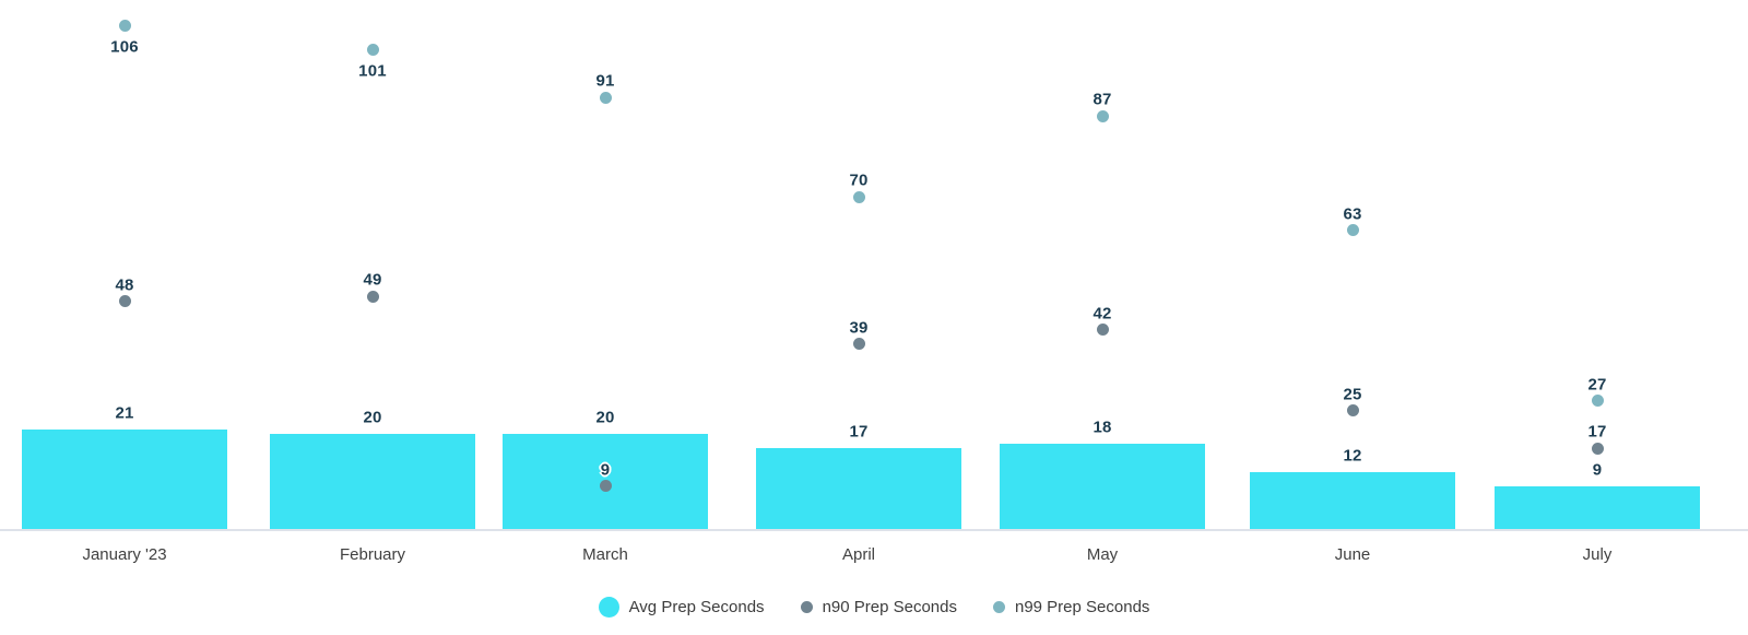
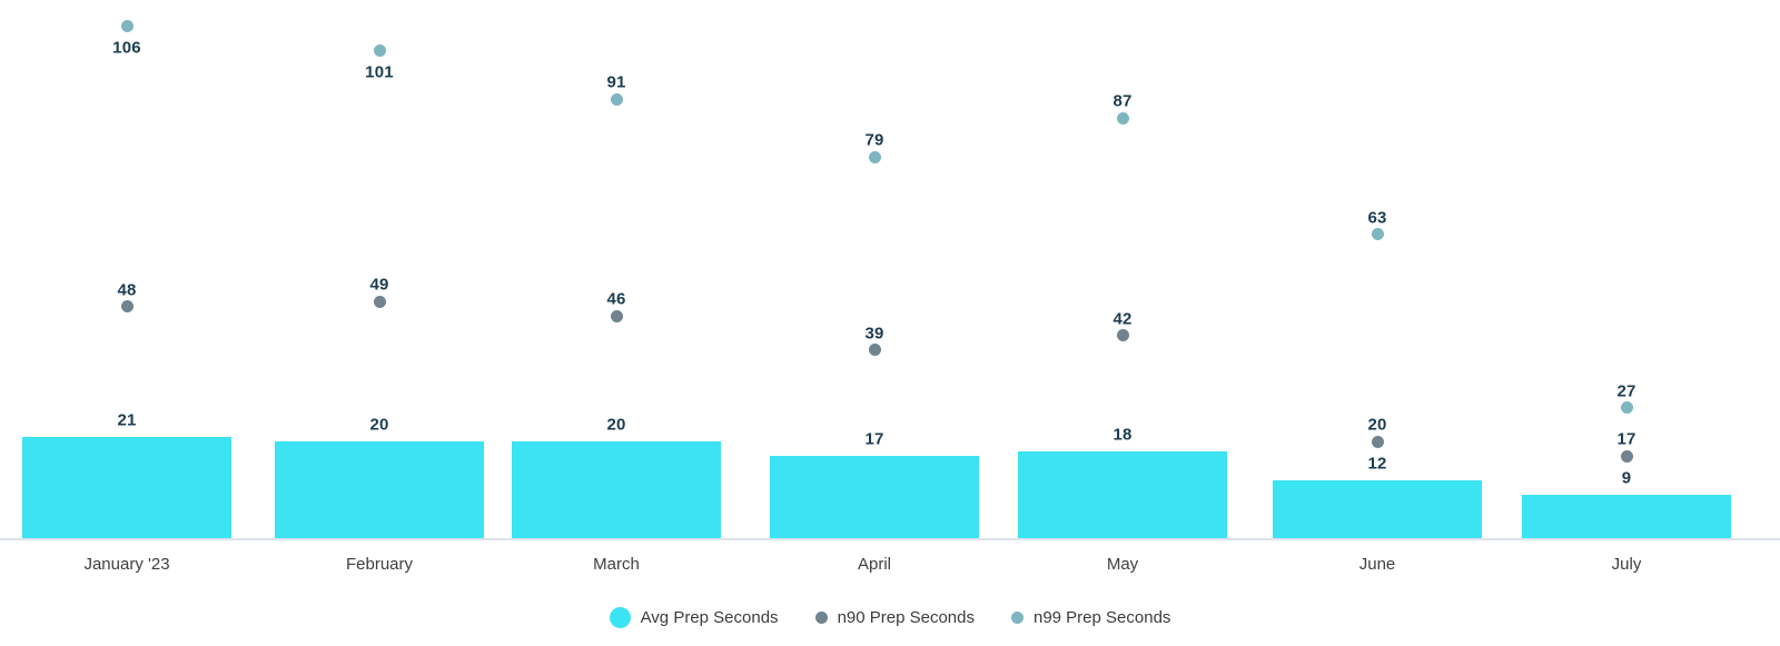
n90 Prep Seconds/March: 9 -> 46
n99 Prep Seconds/April: 70 -> 79
n90 Prep Seconds/June: 25 -> 20
